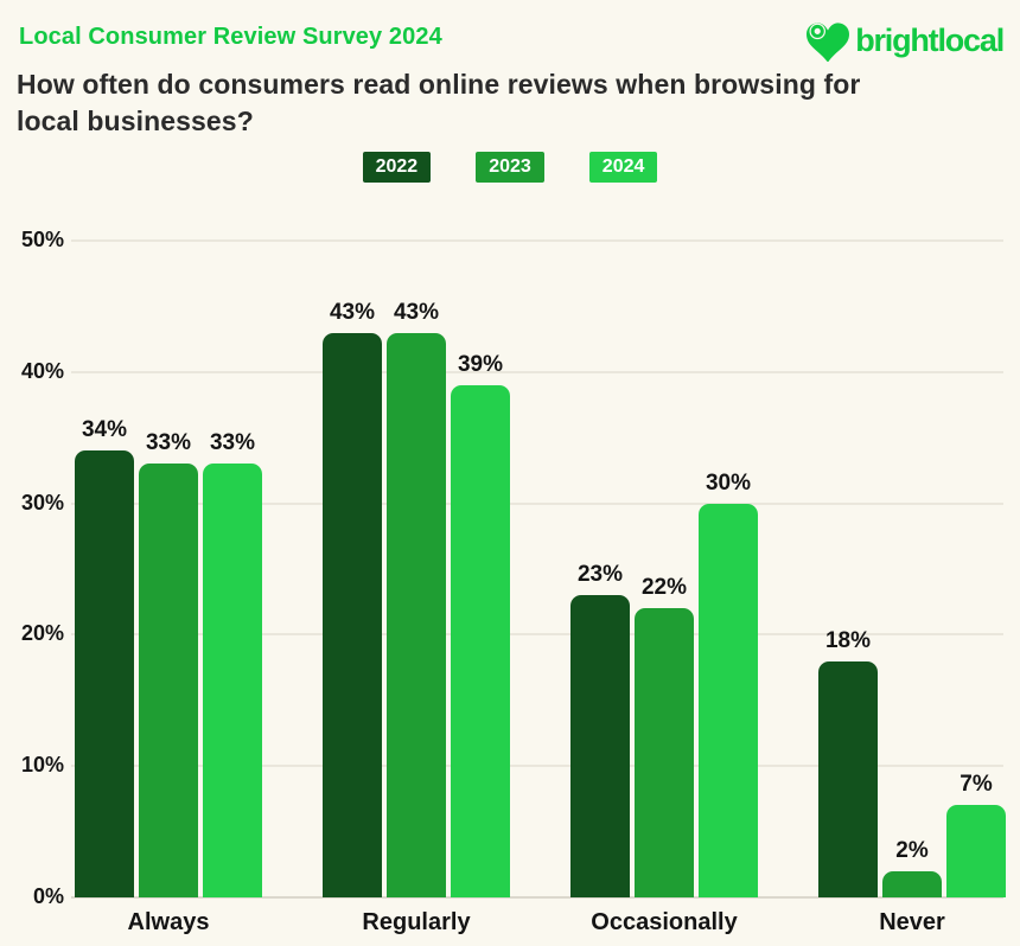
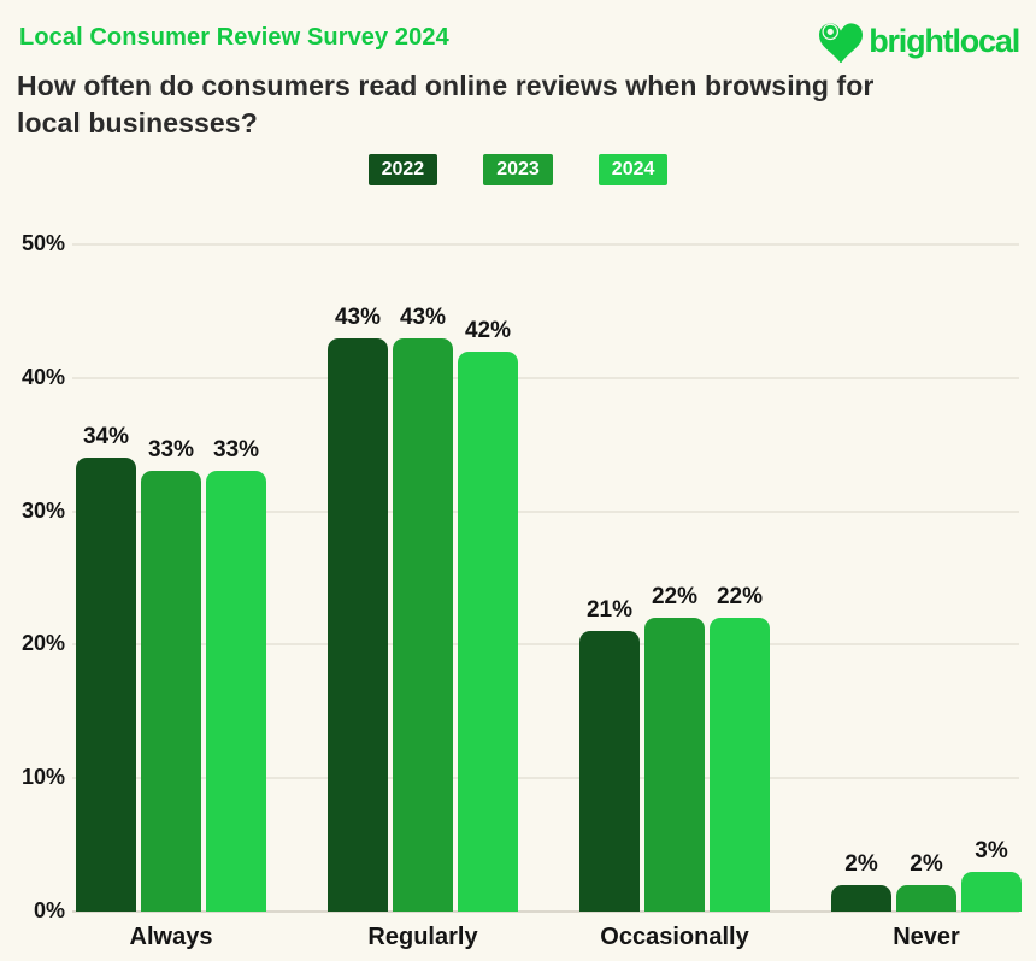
2024/Regularly: 39% -> 42%
2022/Occasionally: 23% -> 21%
2024/Occasionally: 30% -> 22%
2022/Never: 18% -> 2%
2024/Never: 7% -> 3%
